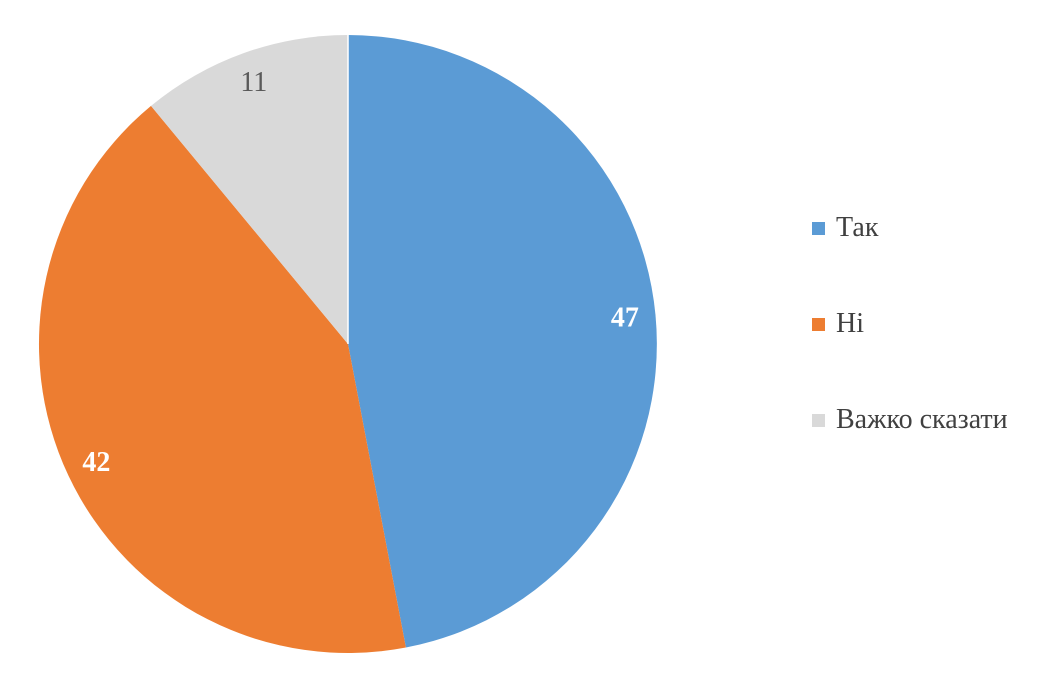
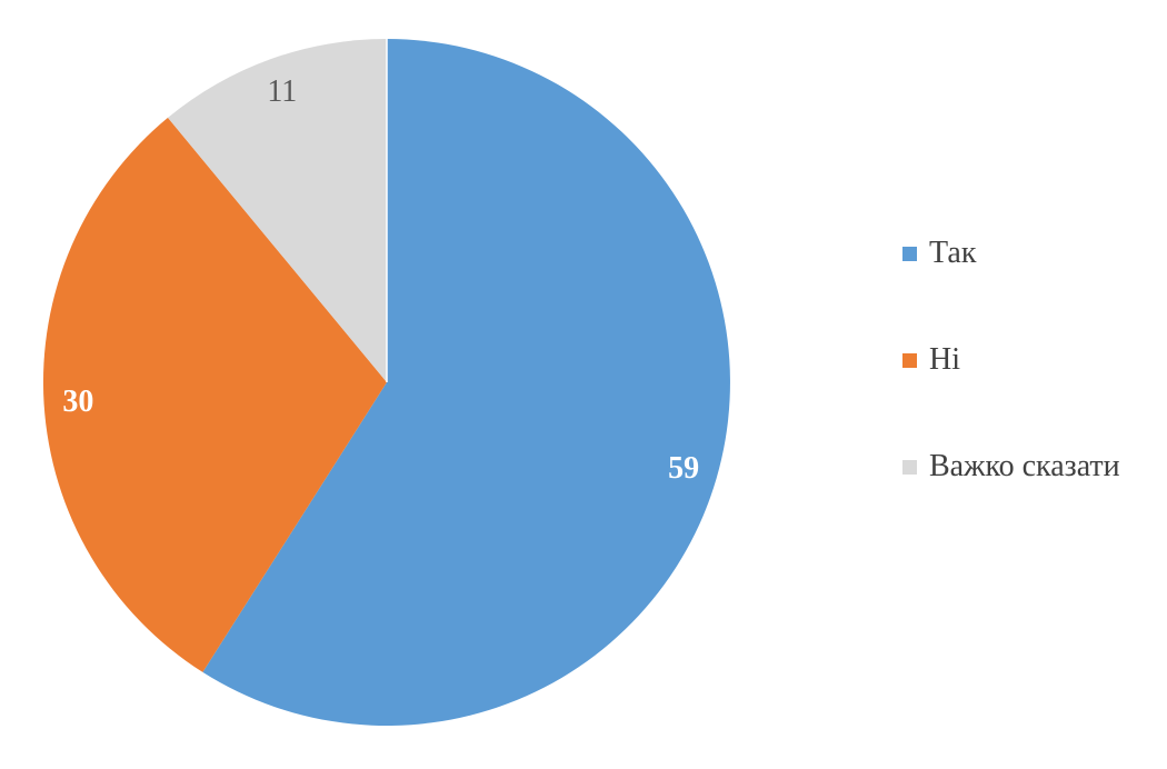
Так: 47 -> 59
Ні: 42 -> 30
